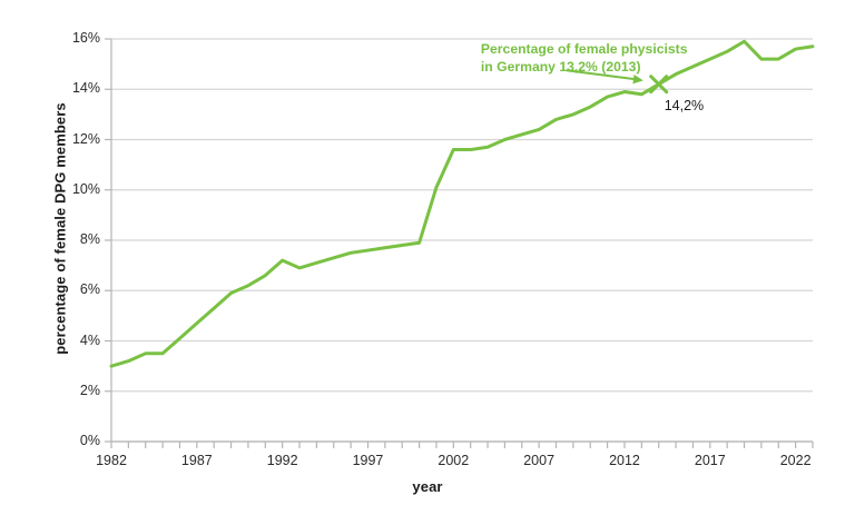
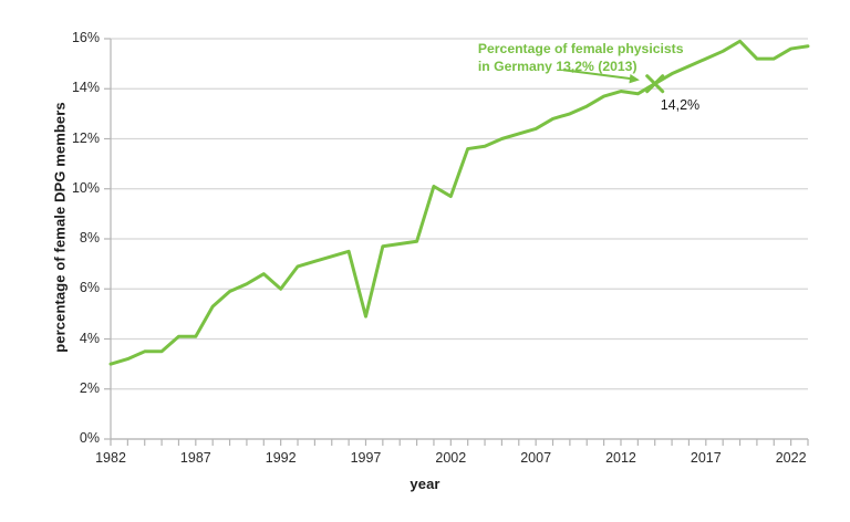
1987: 4.7% -> 4.1%
1992: 7.2% -> 6.0%
1997: 7.6% -> 4.9%
2002: 11.6% -> 9.7%
